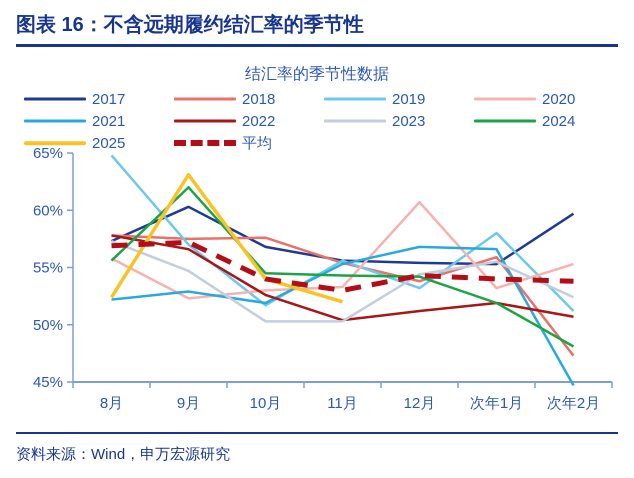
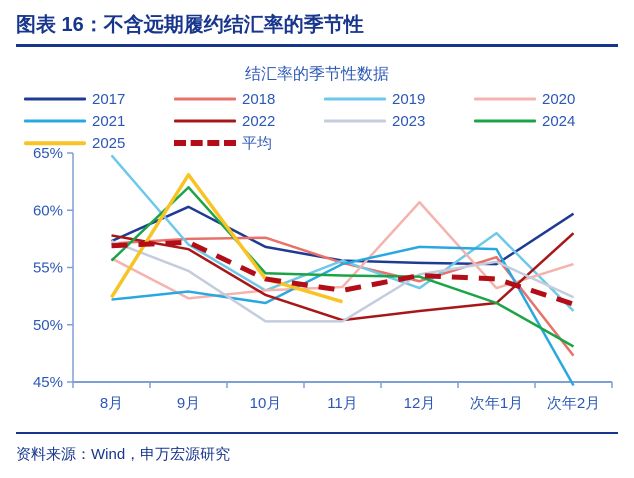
2018/8月: 57.8% -> 57.1%
2019/10月: 51.7% -> 53.0%
2022/次年2月: 50.7% -> 58.0%
平均/次年2月: 53.8% -> 51.8%
